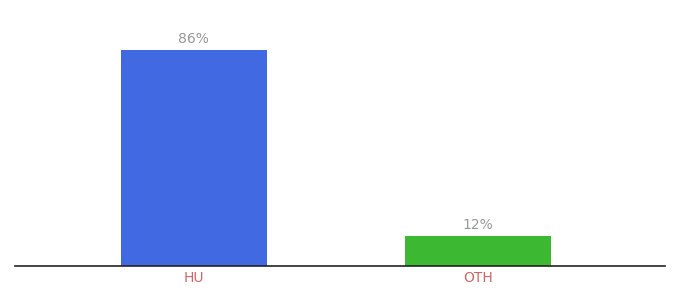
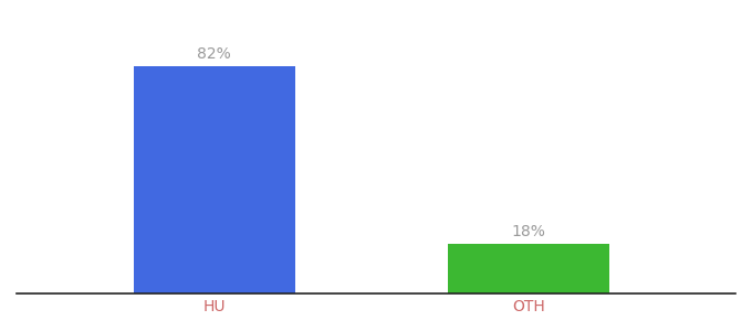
HU: 86% -> 82%
OTH: 12% -> 18%
